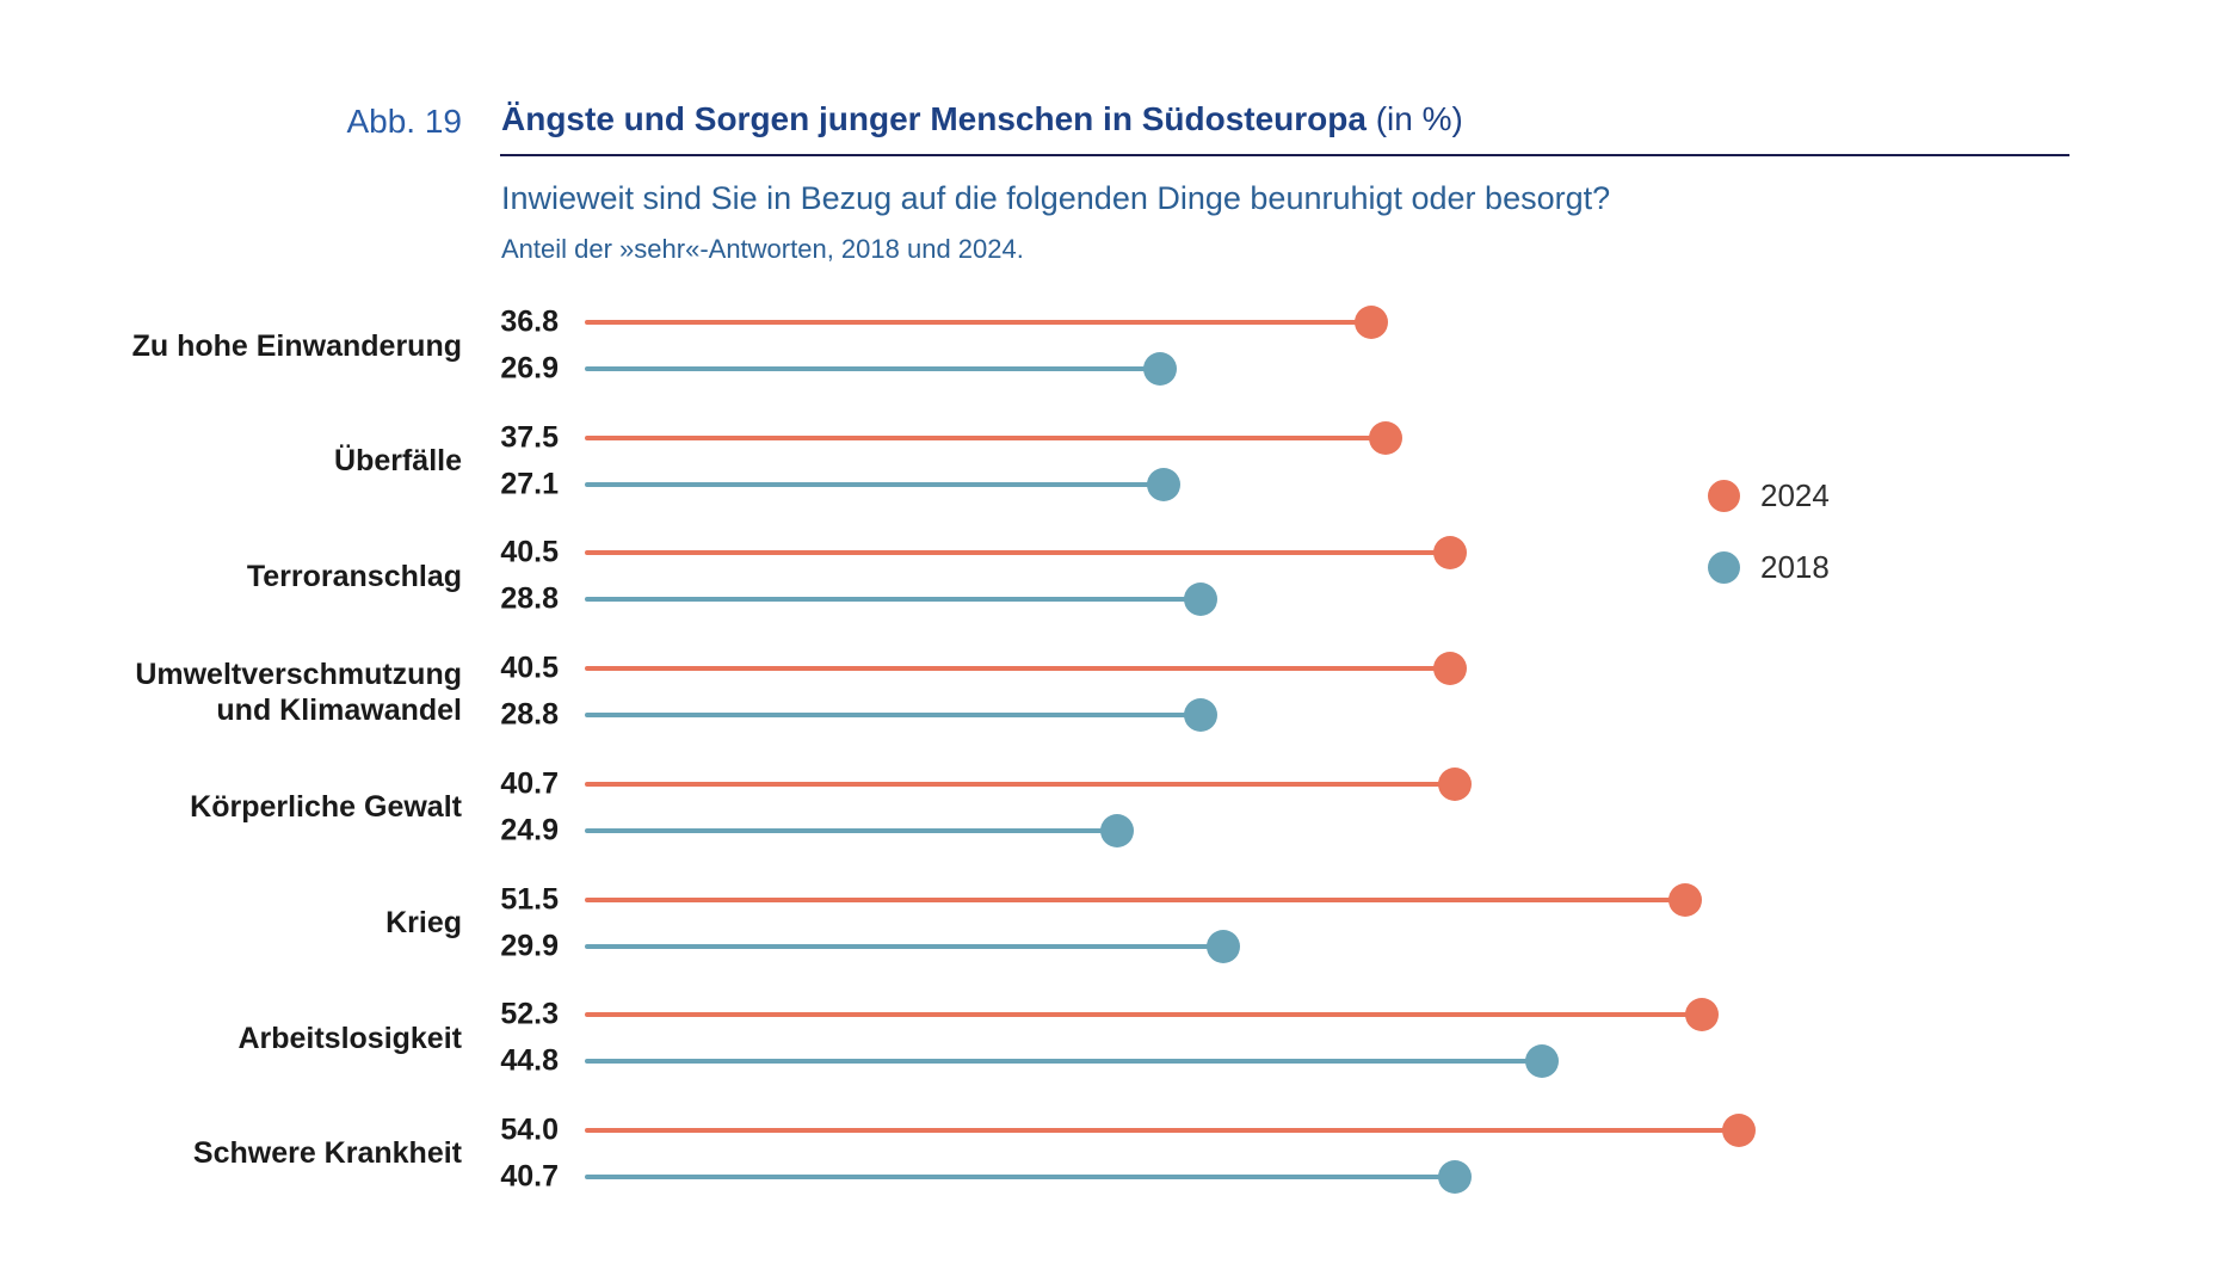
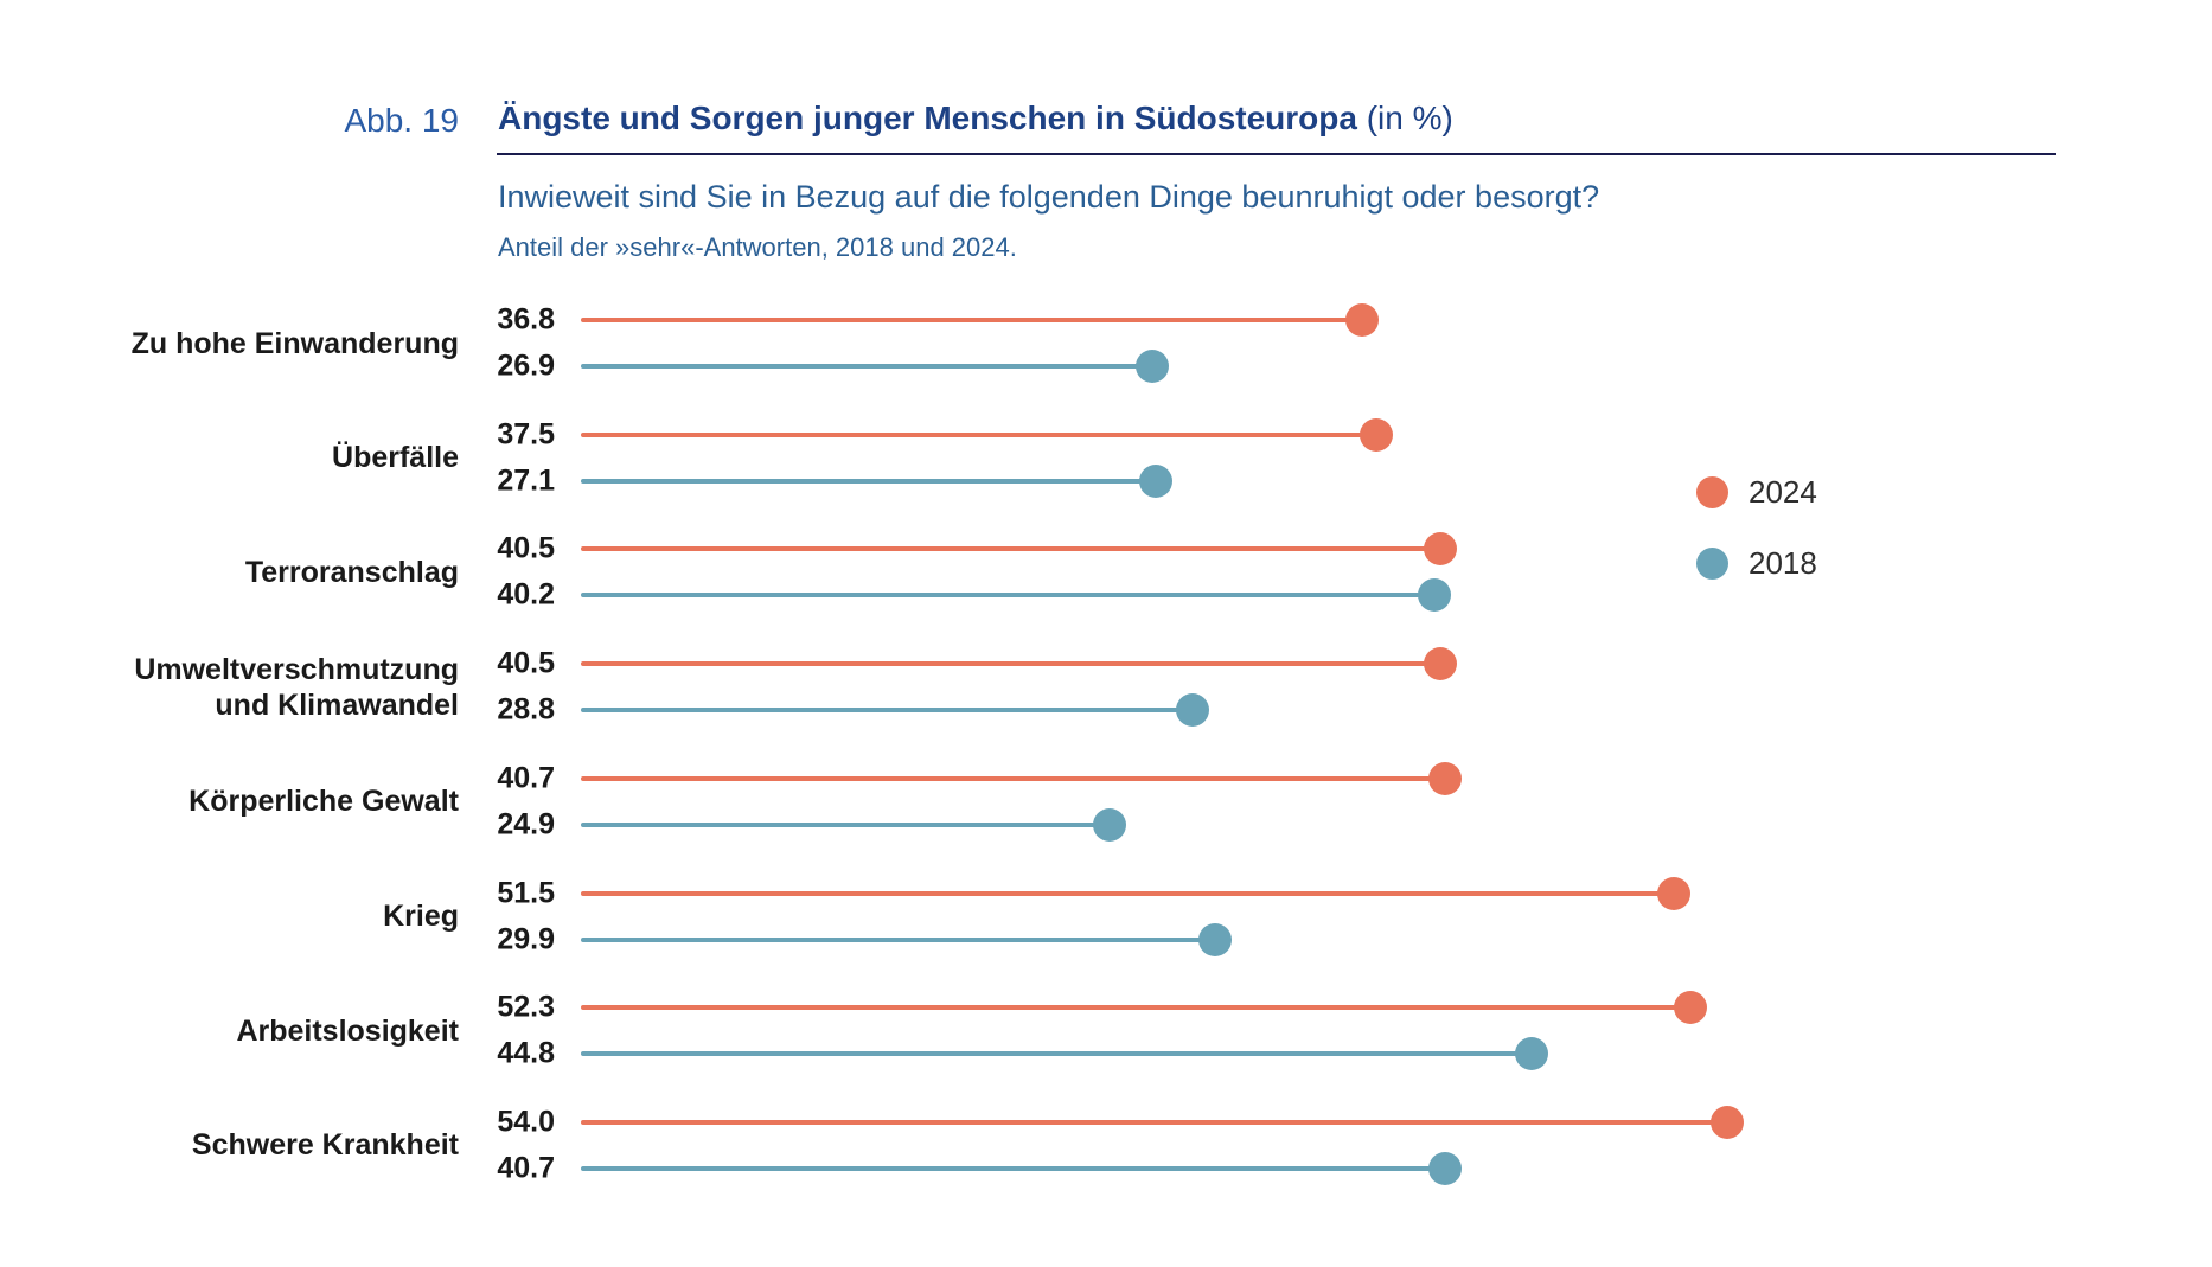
2018/Terroranschlag: 28.8 -> 40.2
